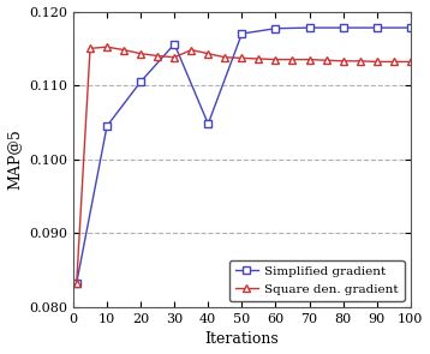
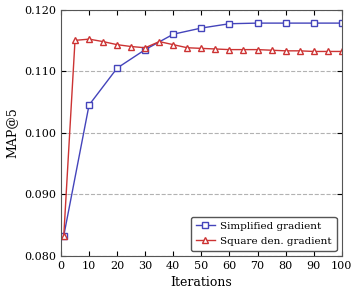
Simplified gradient/30: 0.1156 -> 0.1135
Simplified gradient/40: 0.1048 -> 0.1160
